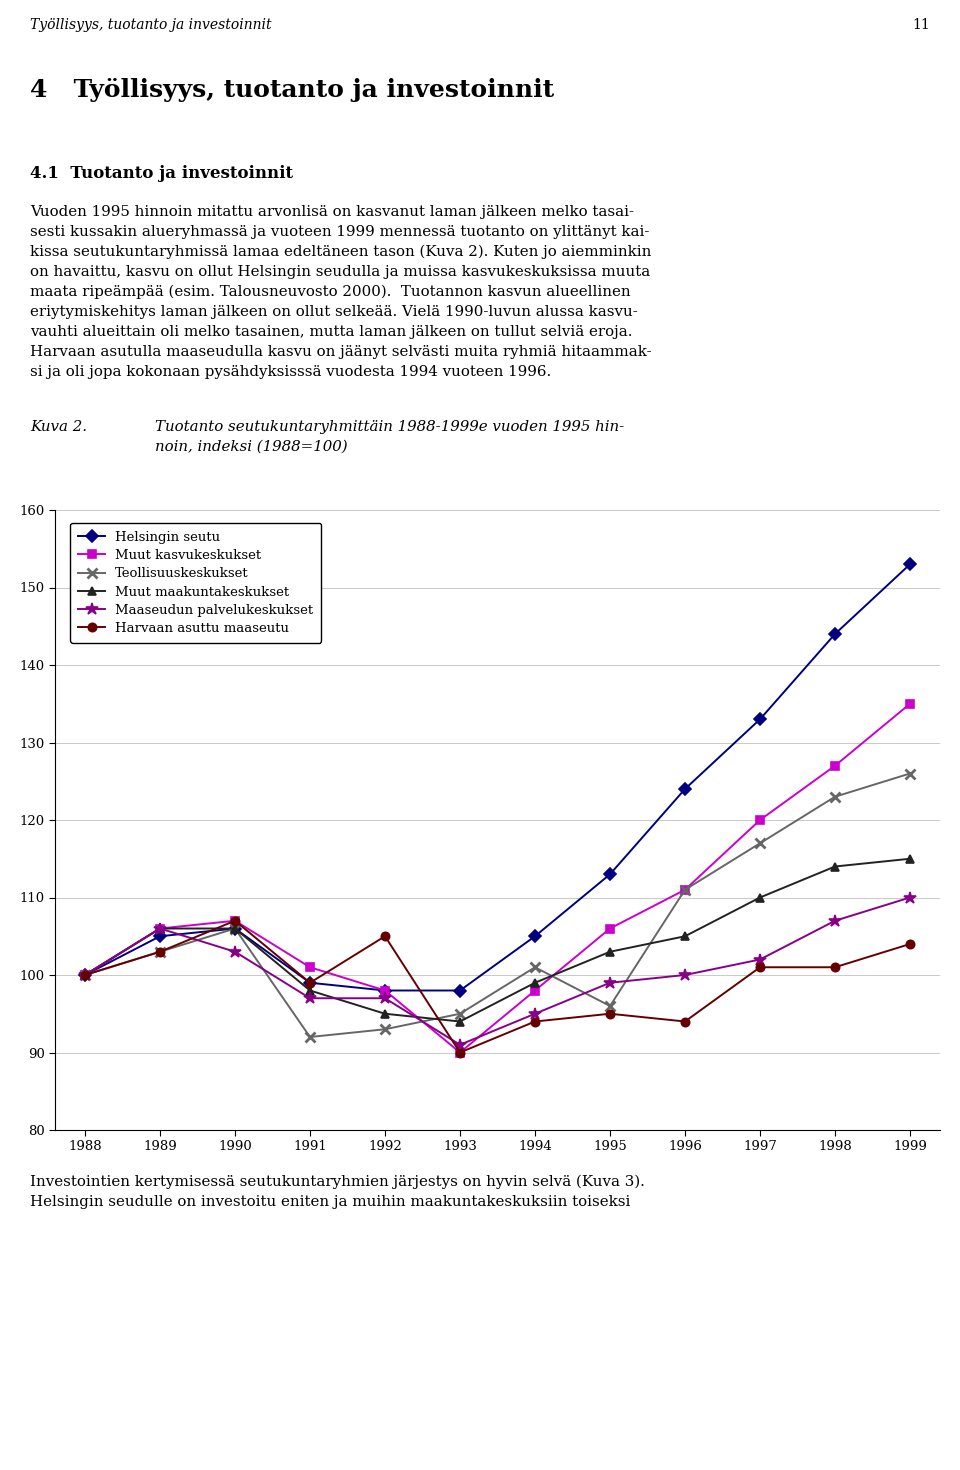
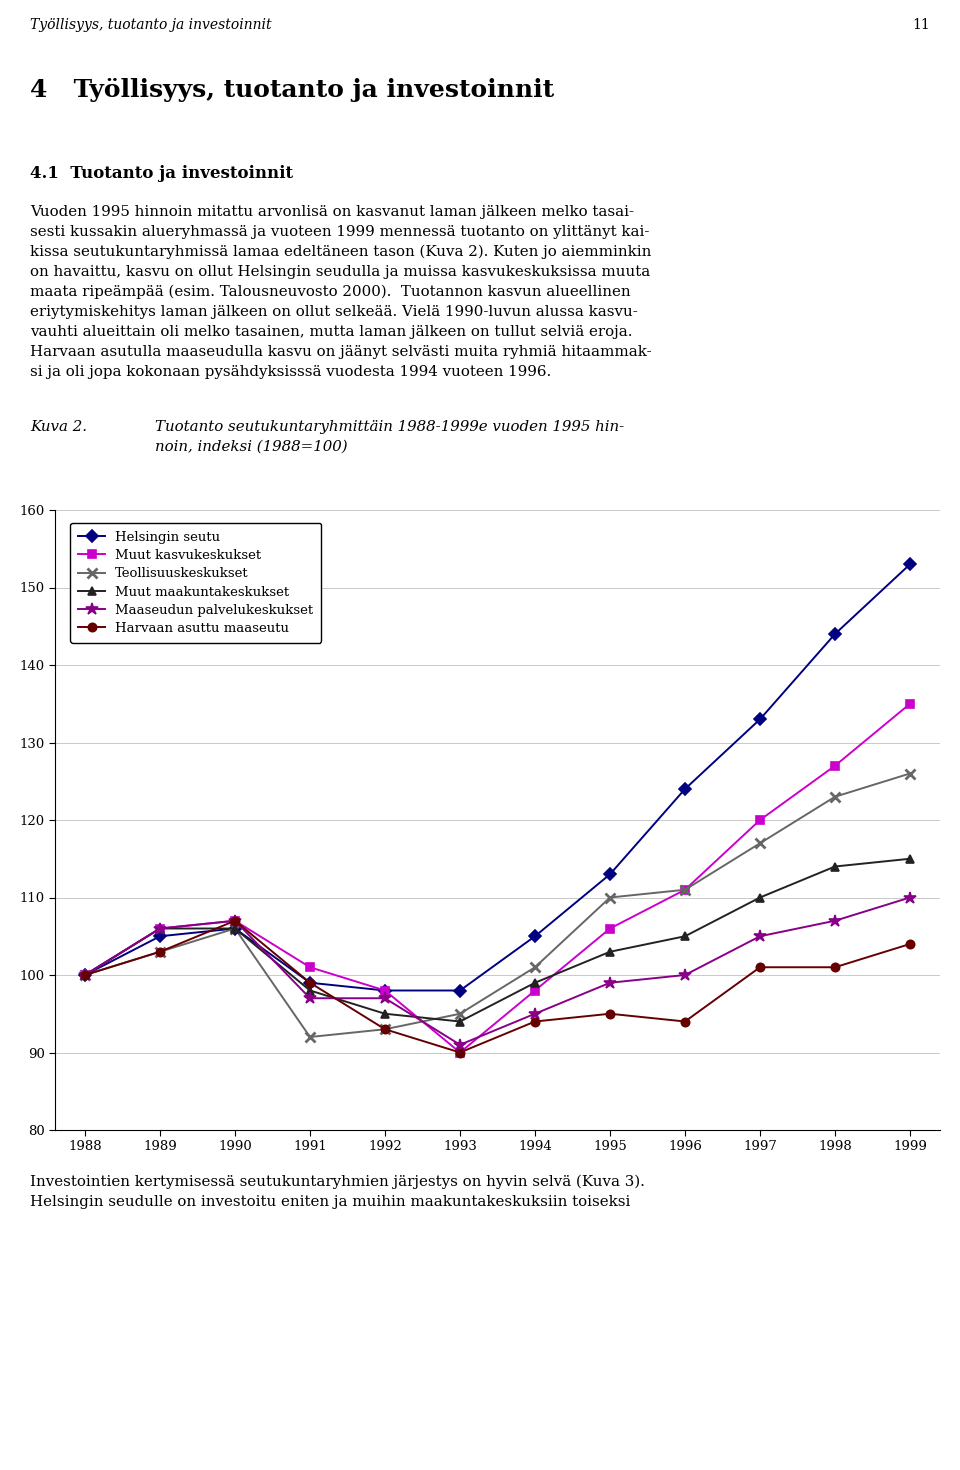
Maaseudun palvelukeskukset/1990: 103 -> 107
Harvaan asuttu maaseutu/1992: 105 -> 93
Teollisuuskeskukset/1995: 96 -> 110
Maaseudun palvelukeskukset/1997: 102 -> 105
